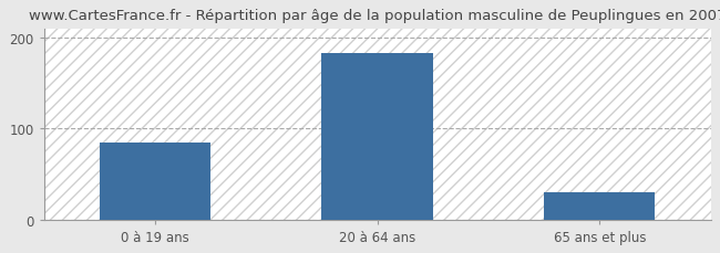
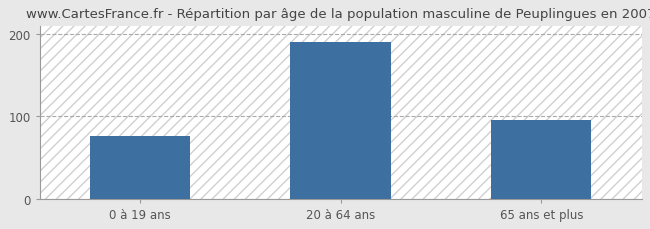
0 à 19 ans: 85 -> 76
20 à 64 ans: 183 -> 190
65 ans et plus: 30 -> 96
